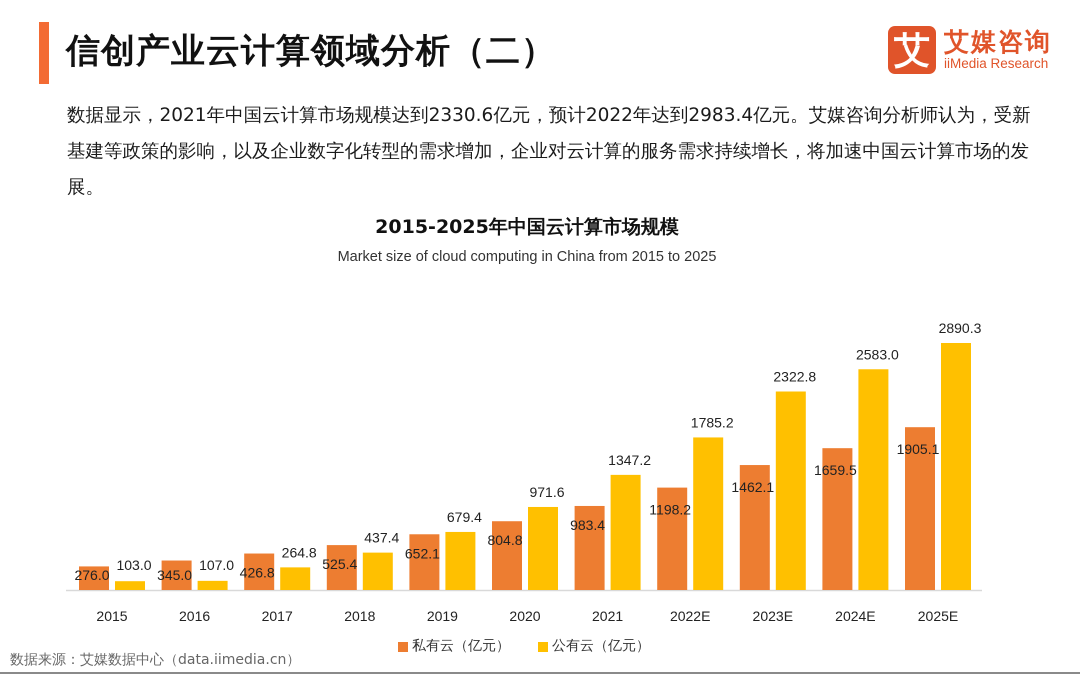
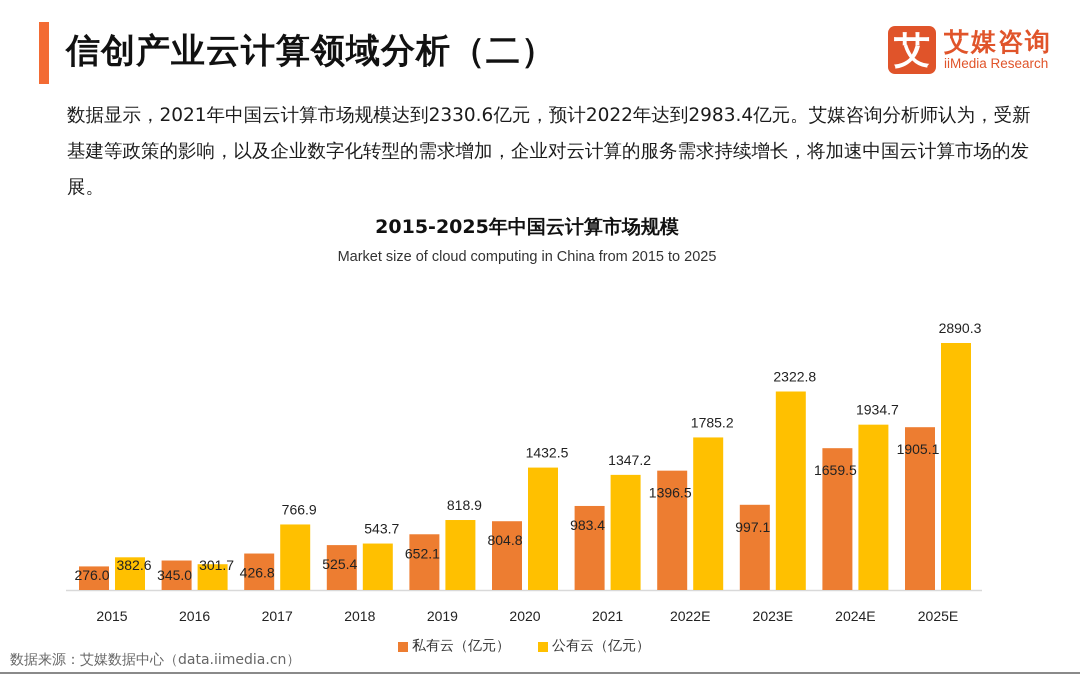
公有云（亿元）/2015: 103.0 -> 382.6
公有云（亿元）/2016: 107.0 -> 301.7
公有云（亿元）/2017: 264.8 -> 766.9
公有云（亿元）/2018: 437.4 -> 543.7
公有云（亿元）/2019: 679.4 -> 818.9
公有云（亿元）/2020: 971.6 -> 1432.5
私有云（亿元）/2022E: 1198.2 -> 1396.5
私有云（亿元）/2023E: 1462.1 -> 997.1
公有云（亿元）/2024E: 2583.0 -> 1934.7
